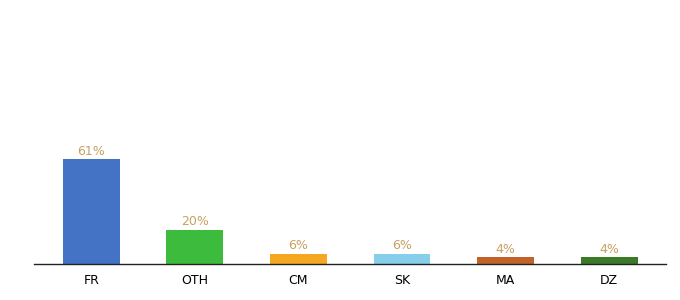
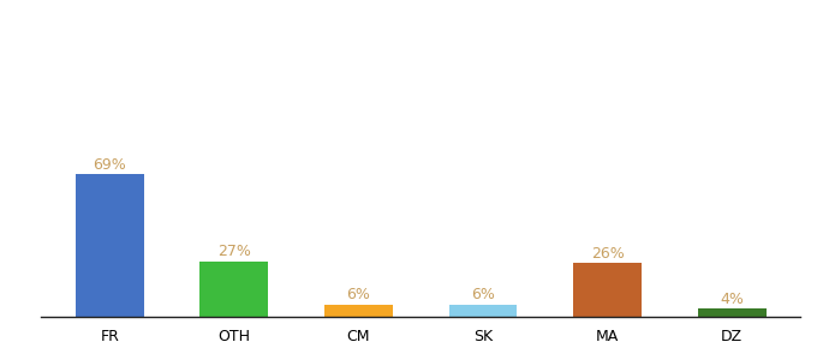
FR: 61% -> 69%
OTH: 20% -> 27%
MA: 4% -> 26%
